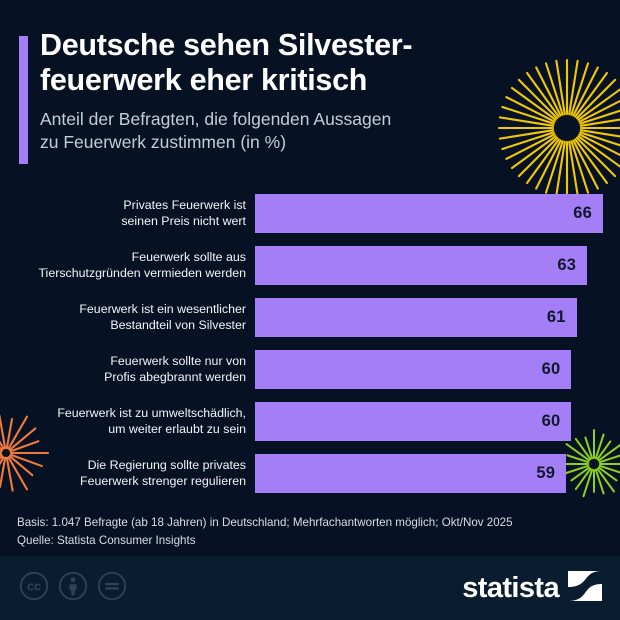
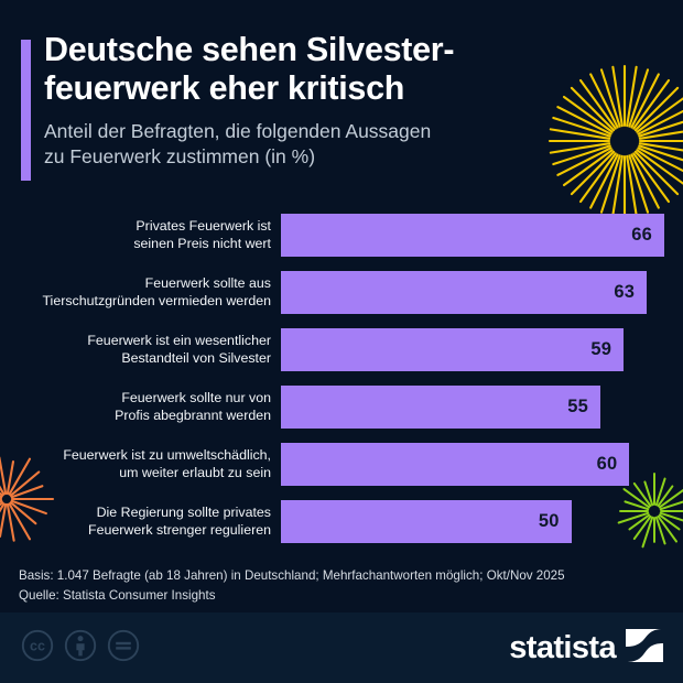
Feuerwerk ist ein wesentlicher Bestandteil von Silvester: 61 -> 59
Feuerwerk sollte nur von Profis abegbrannt werden: 60 -> 55
Die Regierung sollte privates Feuerwerk strenger regulieren: 59 -> 50
